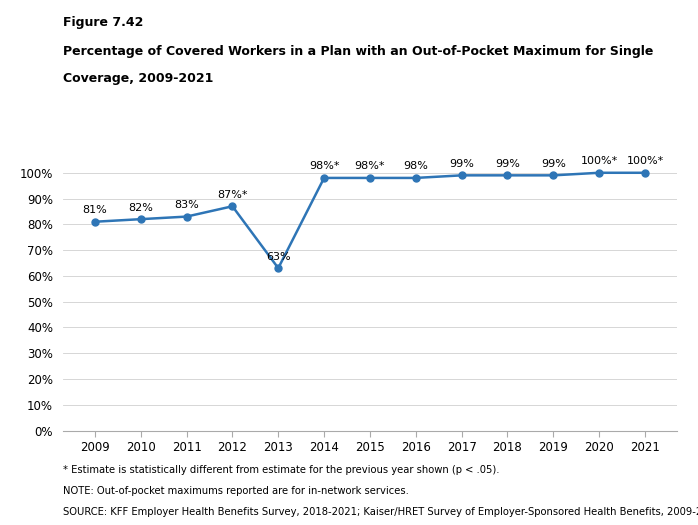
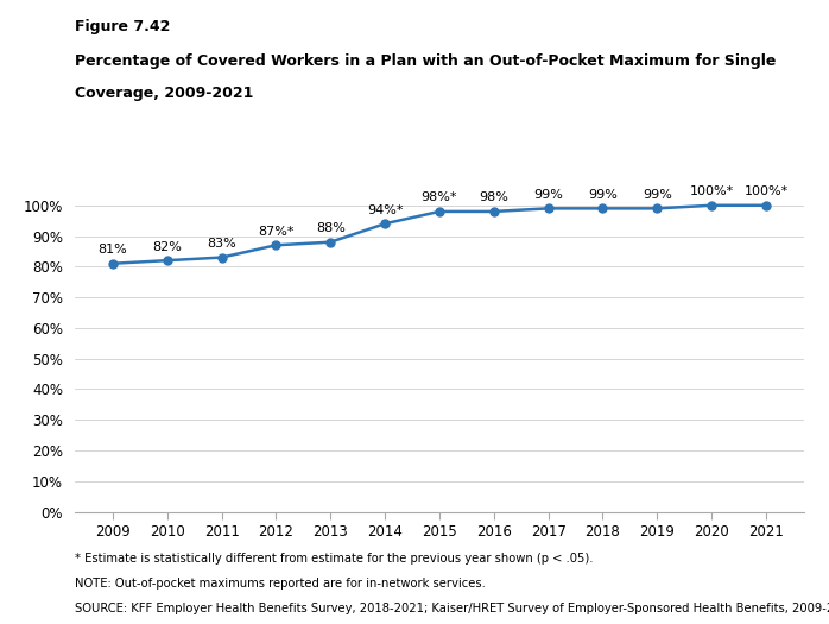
2013: 63% -> 88%
2014: 98%* -> 94%*
